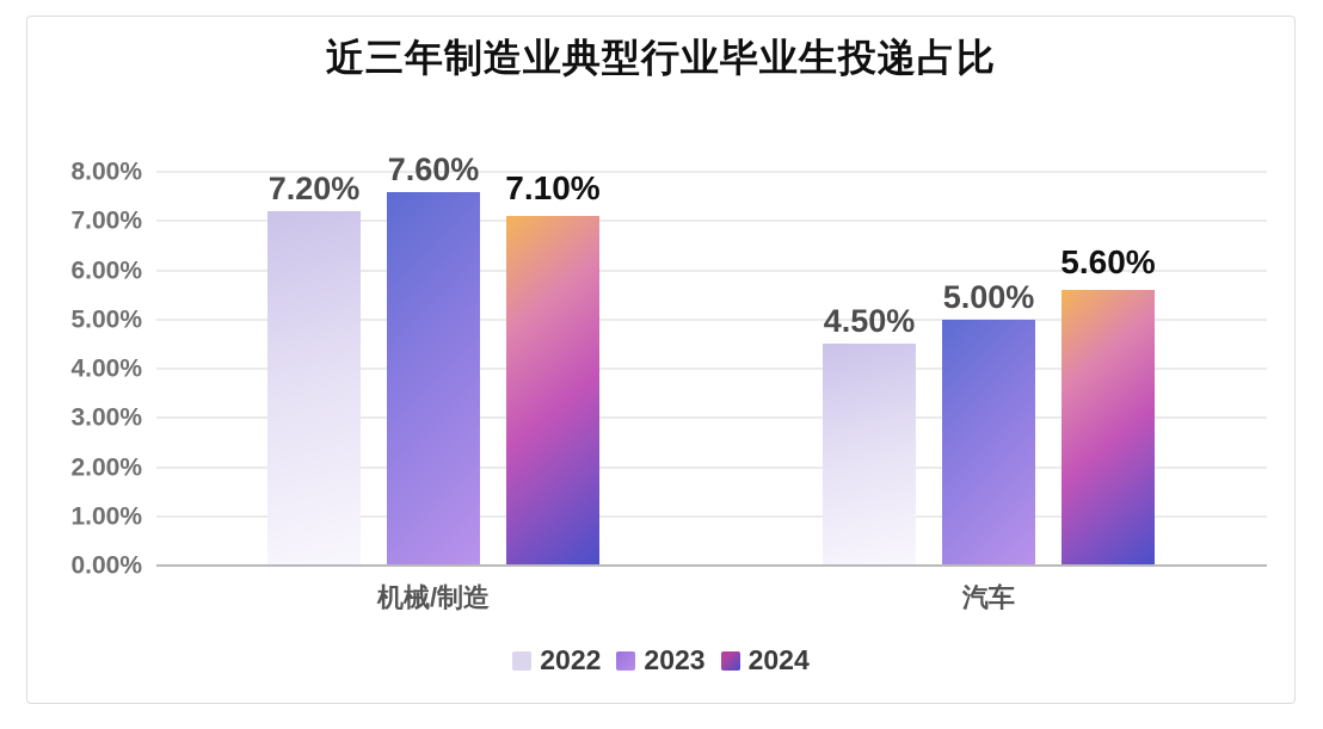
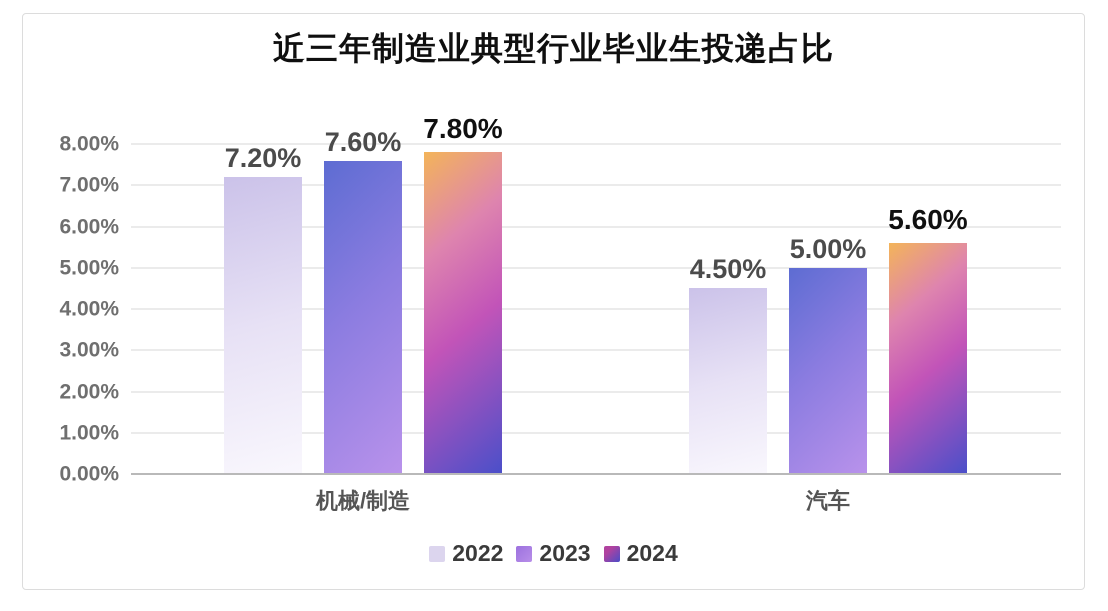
2024/机械/制造: 7.10% -> 7.80%
